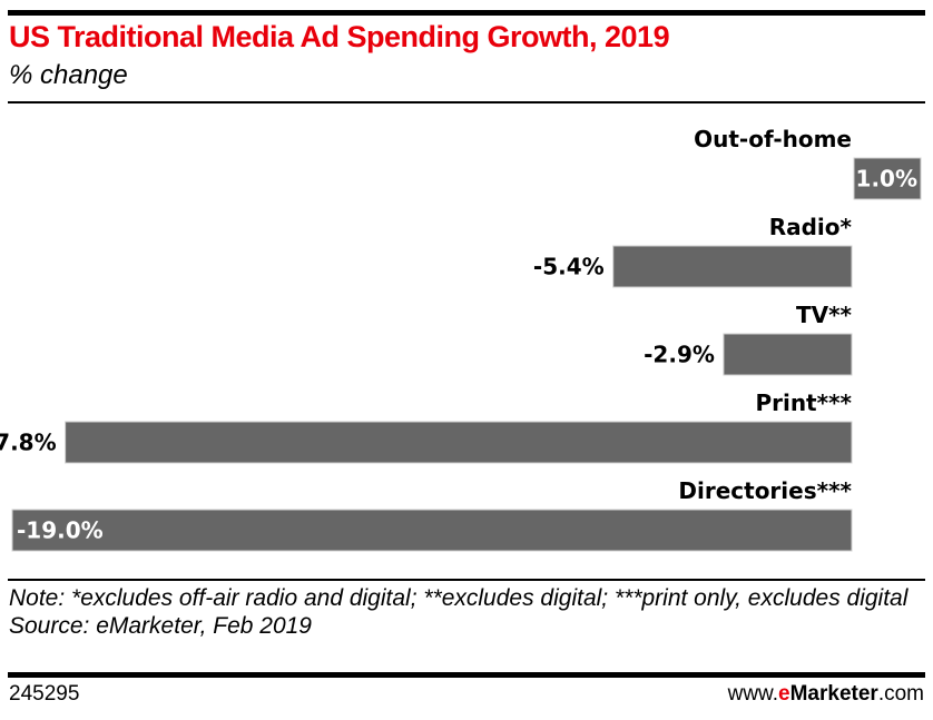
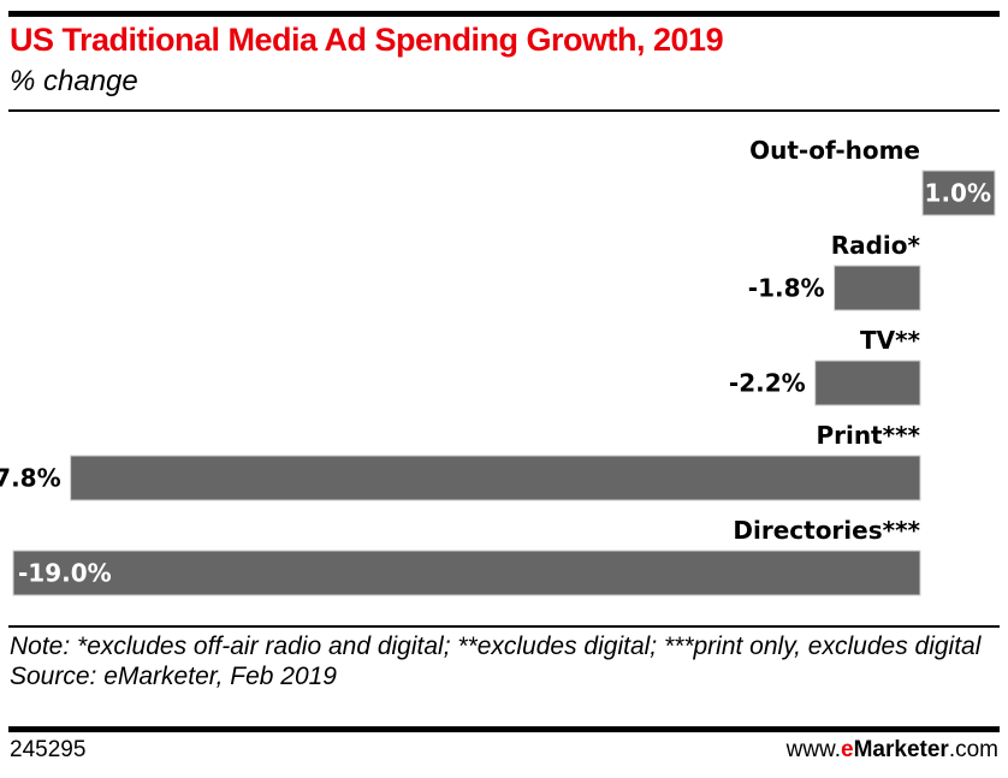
Radio*: -5.4% -> -1.8%
TV**: -2.9% -> -2.2%
